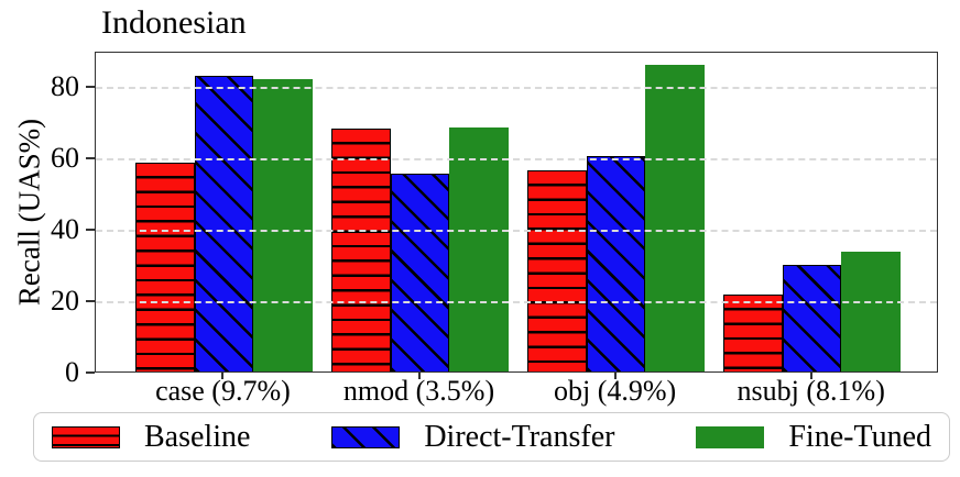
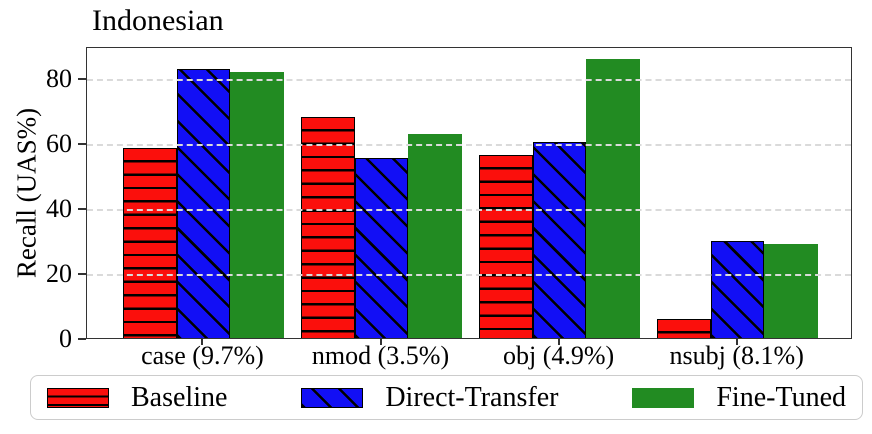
Fine-Tuned/nmod (3.5%): 68 -> 63
Baseline/nsubj (8.1%): 22 -> 6
Fine-Tuned/nsubj (8.1%): 34 -> 29
